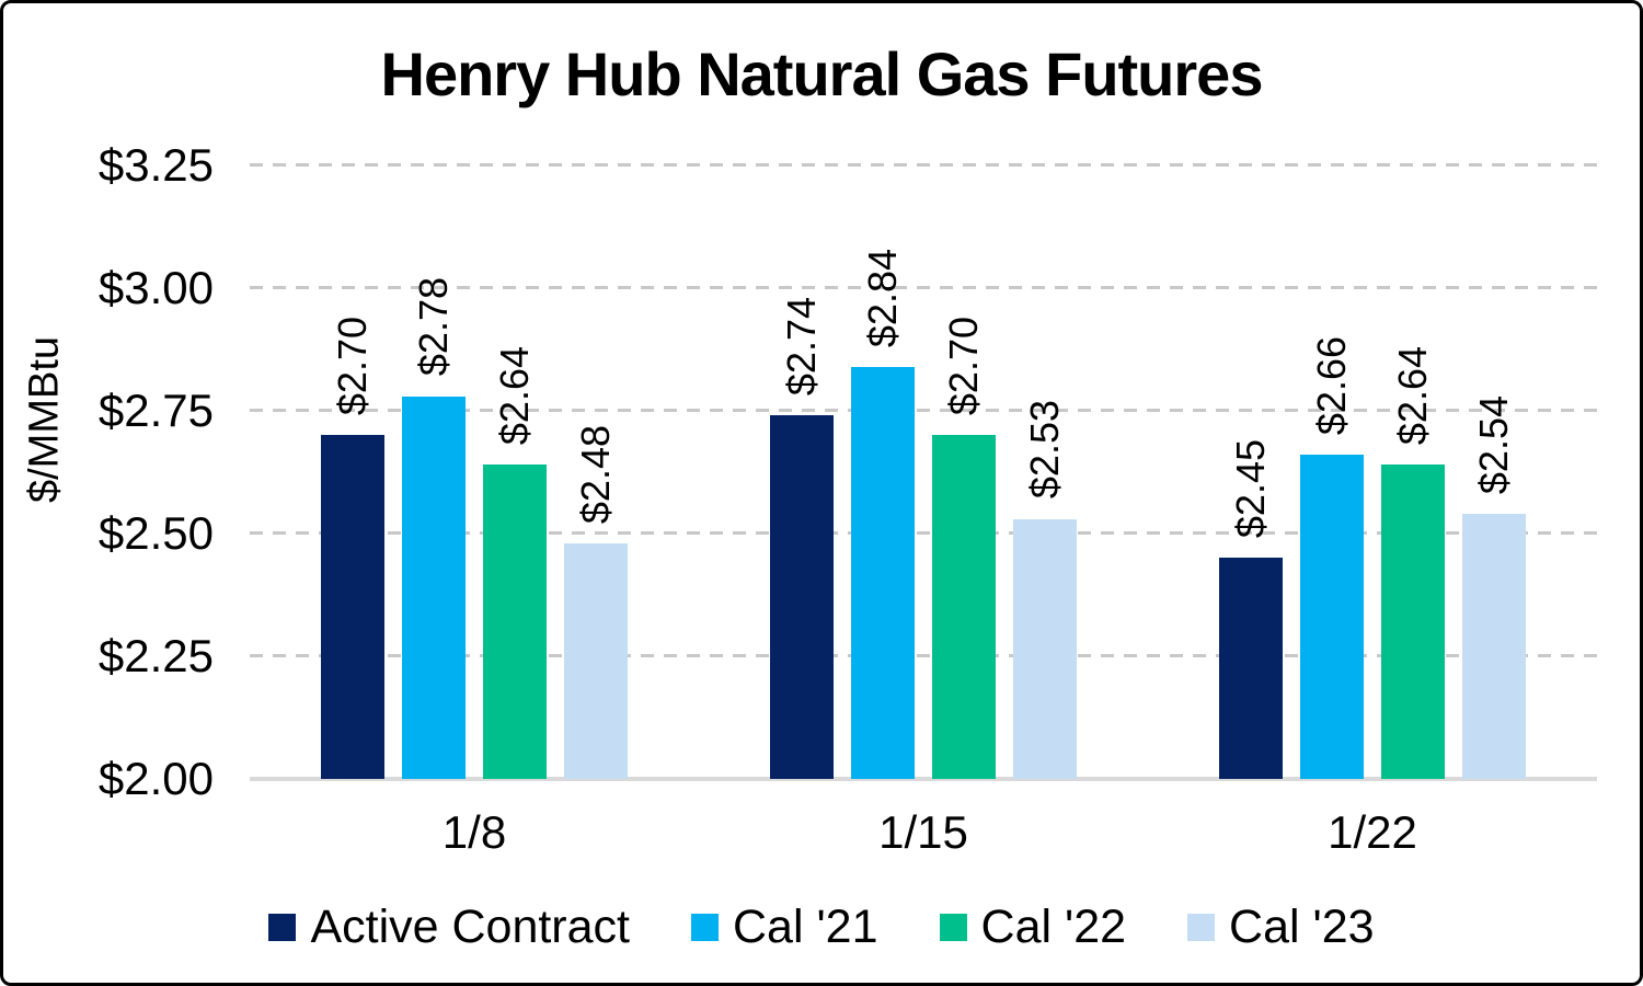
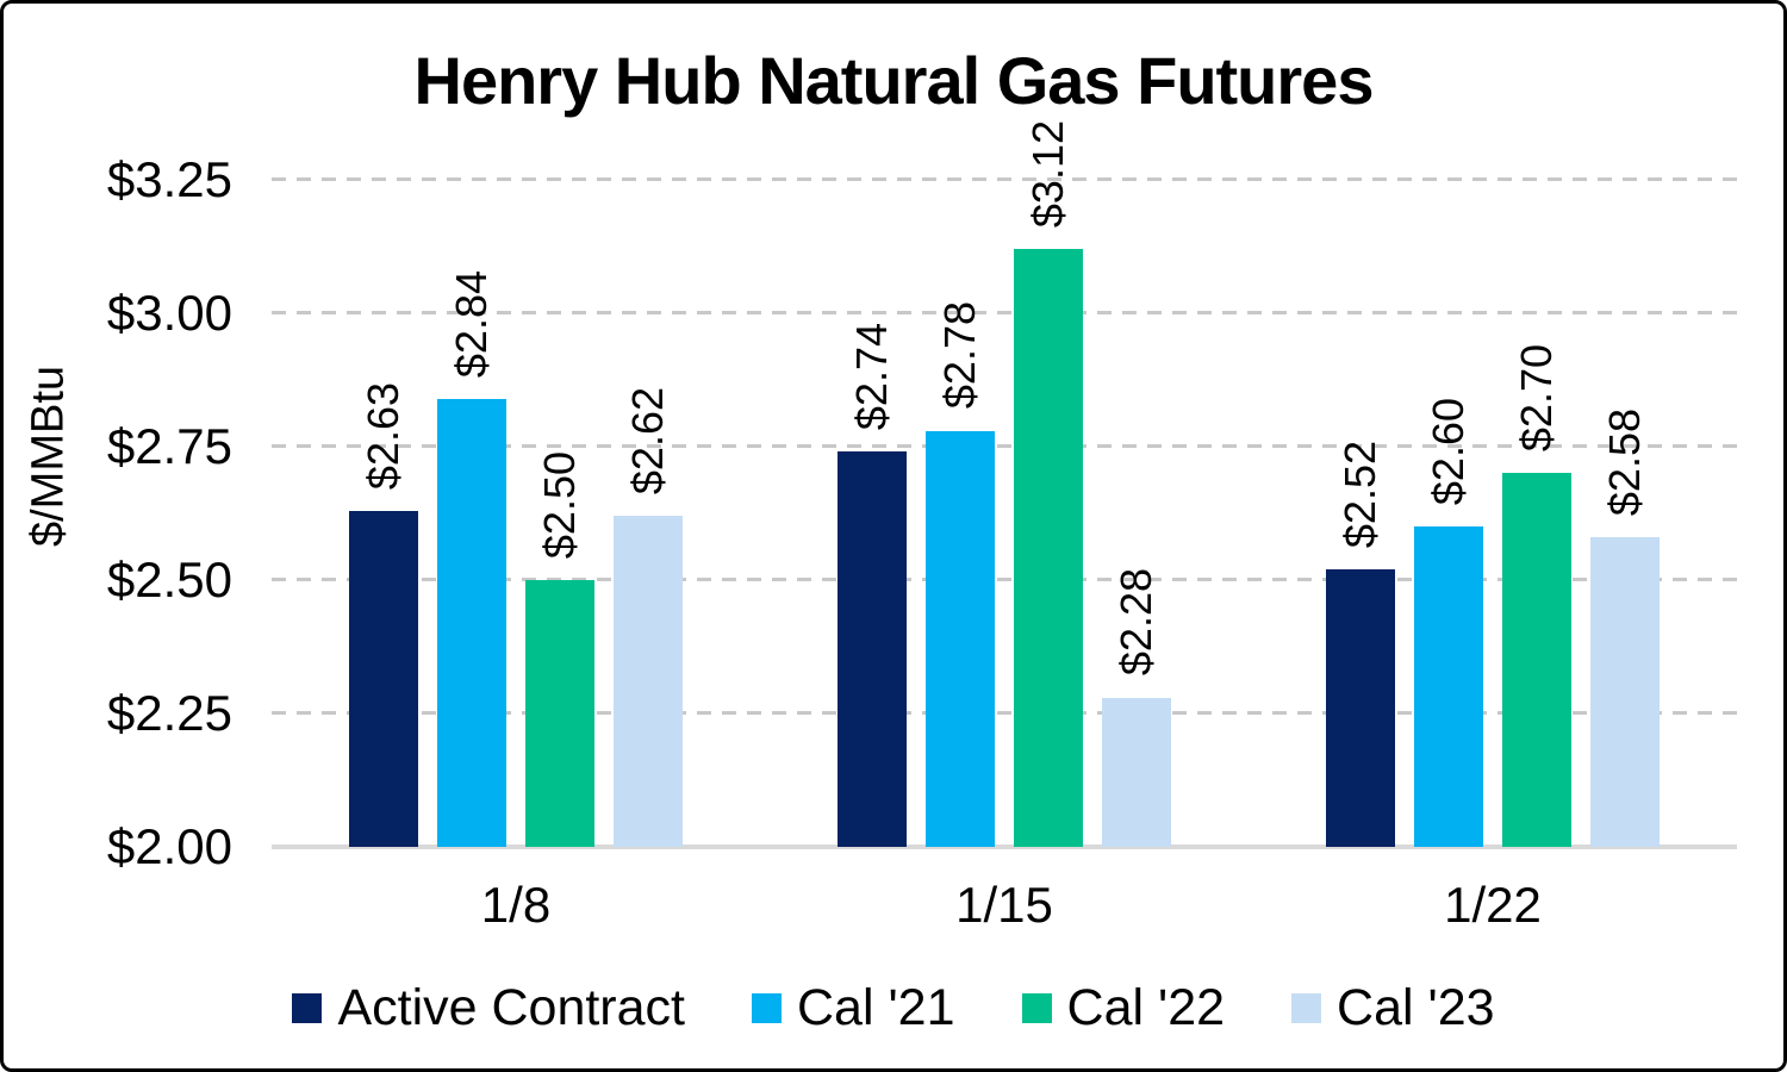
Active Contract/1/8: $2.70 -> $2.63
Cal '21/1/8: $2.78 -> $2.84
Cal '22/1/8: $2.64 -> $2.50
Cal '23/1/8: $2.48 -> $2.62
Cal '21/1/15: $2.84 -> $2.78
Cal '22/1/15: $2.70 -> $3.12
Cal '23/1/15: $2.53 -> $2.28
Active Contract/1/22: $2.45 -> $2.52
Cal '21/1/22: $2.66 -> $2.60
Cal '22/1/22: $2.64 -> $2.70
Cal '23/1/22: $2.54 -> $2.58
